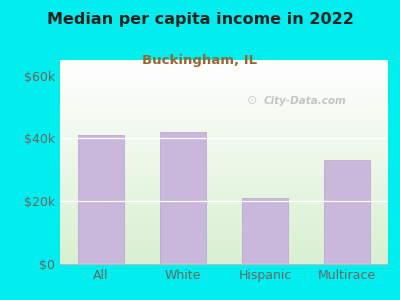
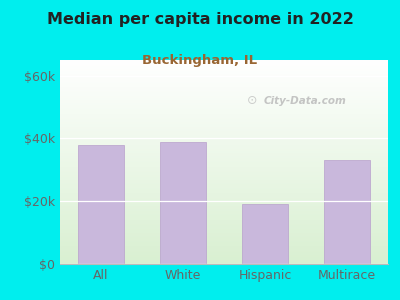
All: $41k -> $38k
White: $42k -> $39k
Hispanic: $21k -> $19k
